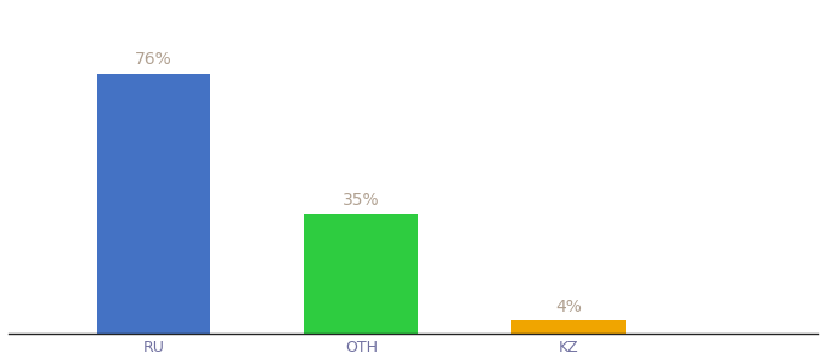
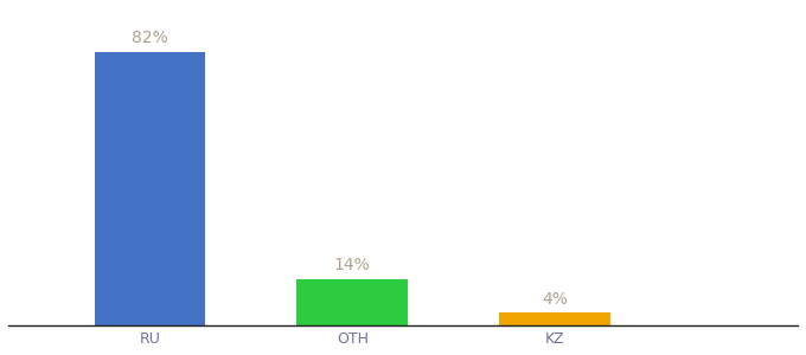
RU: 76% -> 82%
OTH: 35% -> 14%
